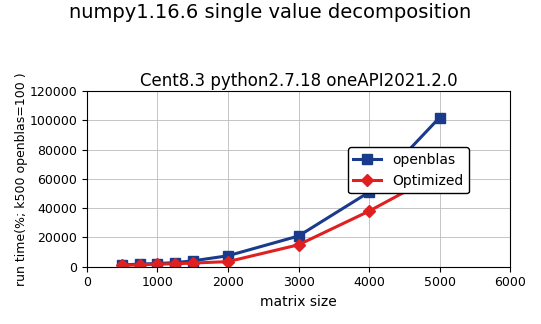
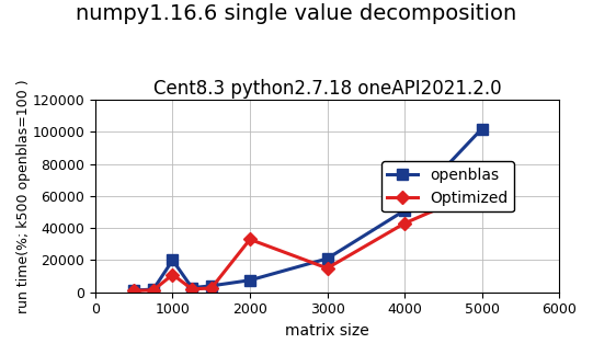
openblas/1000: 2000 -> 20000
Optimized/1000: 2000 -> 11000
Optimized/2000: 4000 -> 33000
Optimized/4000: 38000 -> 43000
